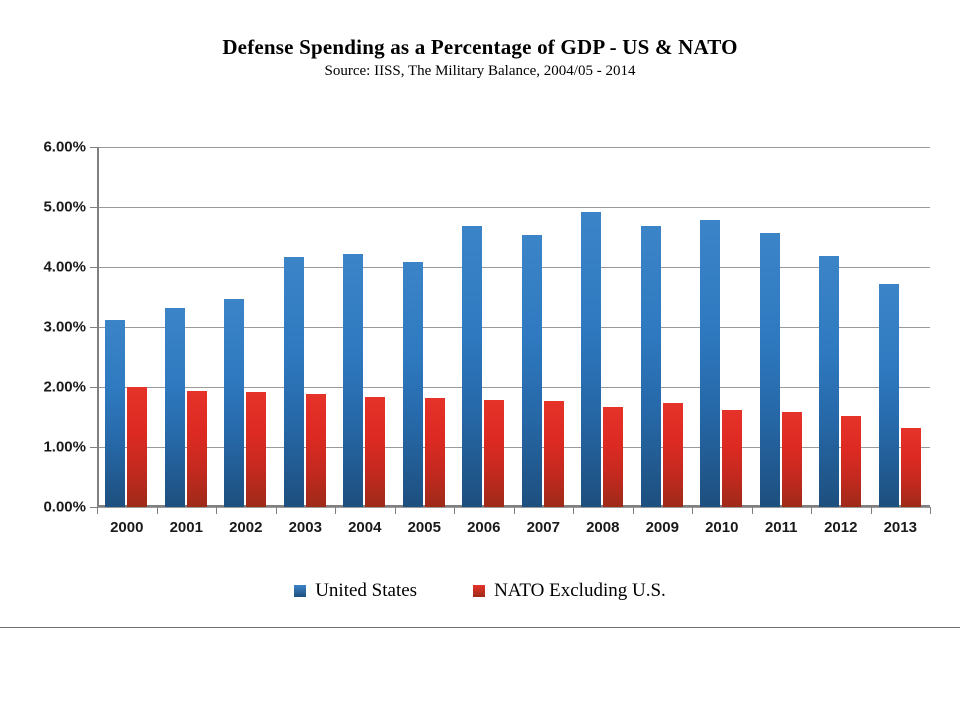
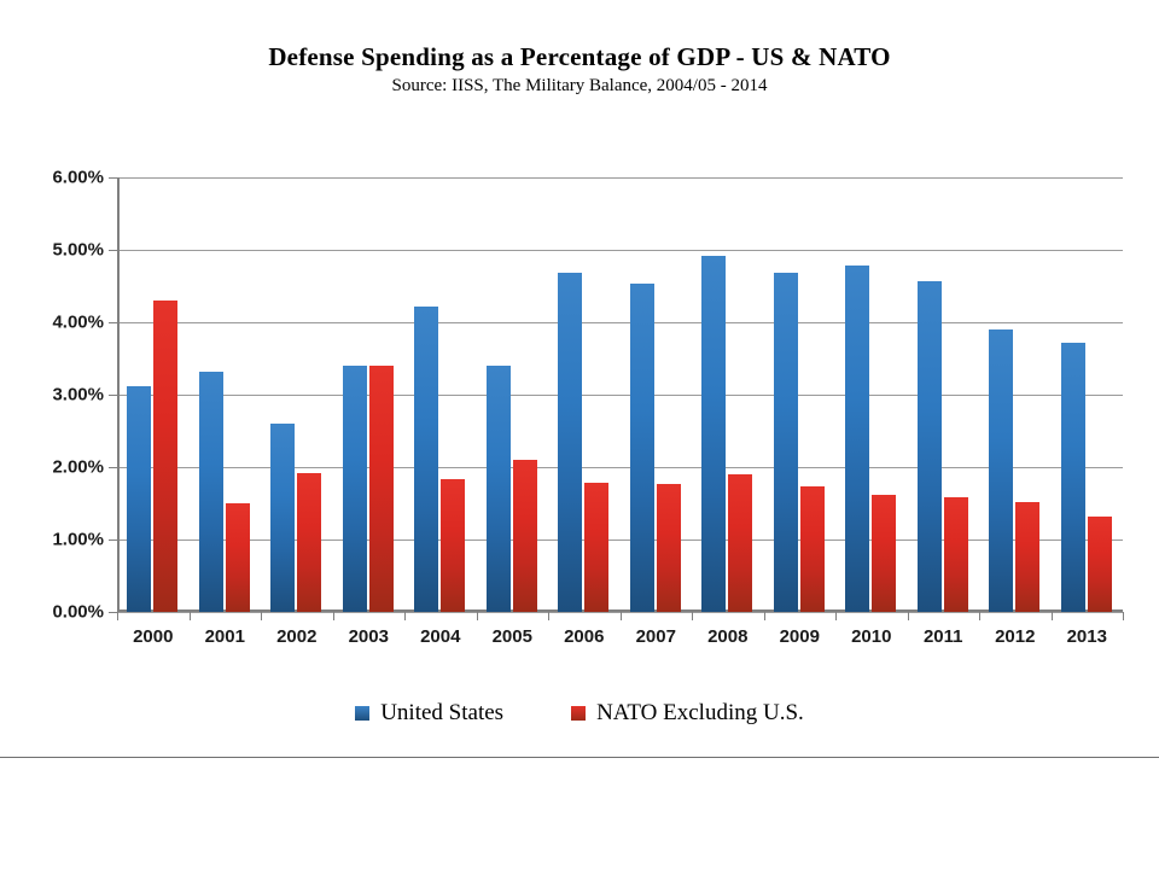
NATO Excluding U.S./2000: 2.0% -> 4.3%
NATO Excluding U.S./2001: 1.9% -> 1.5%
United States/2002: 3.5% -> 2.6%
United States/2003: 4.2% -> 3.4%
NATO Excluding U.S./2003: 1.9% -> 3.4%
United States/2005: 4.1% -> 3.4%
NATO Excluding U.S./2005: 1.8% -> 2.1%
NATO Excluding U.S./2008: 1.7% -> 1.9%
United States/2012: 4.2% -> 3.9%
